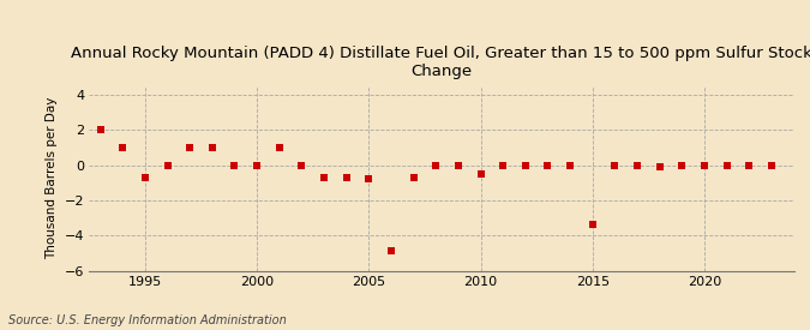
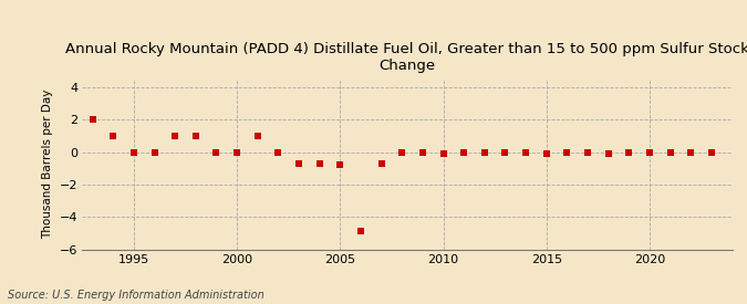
1995: -0.7 -> -0.1
2010: -0.5 -> -0.1
2015: -3.4 -> -0.1
